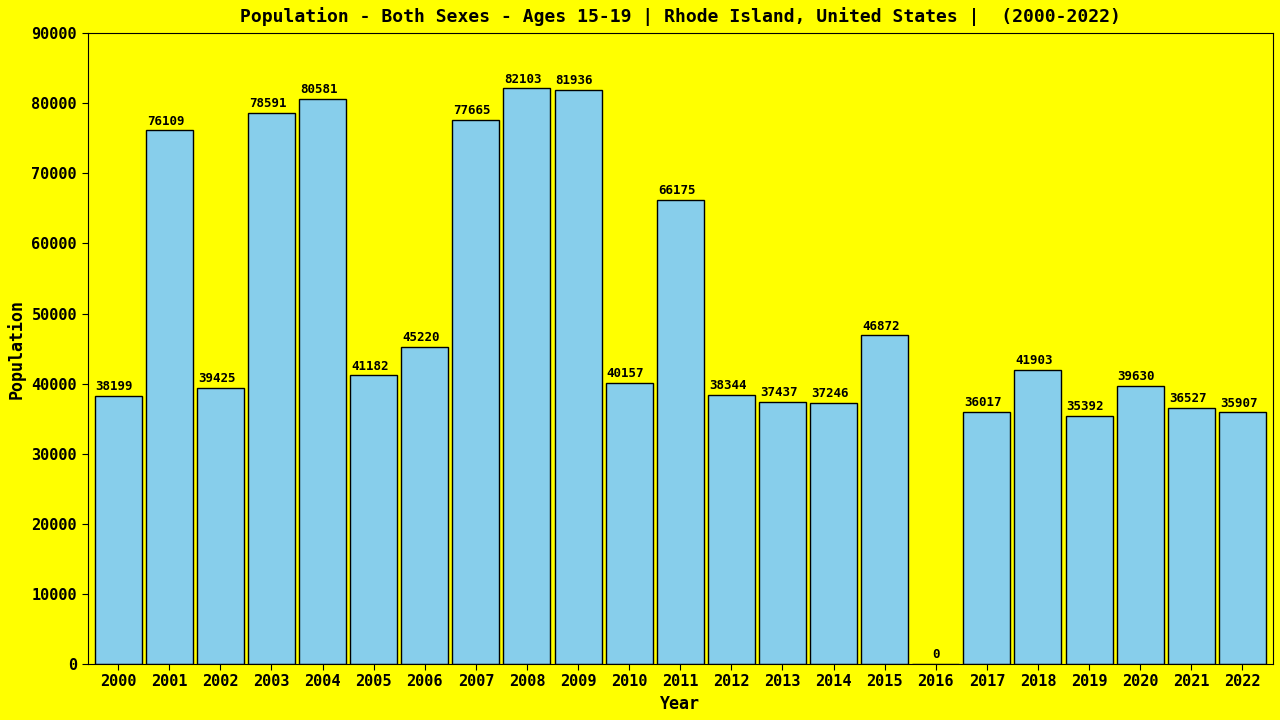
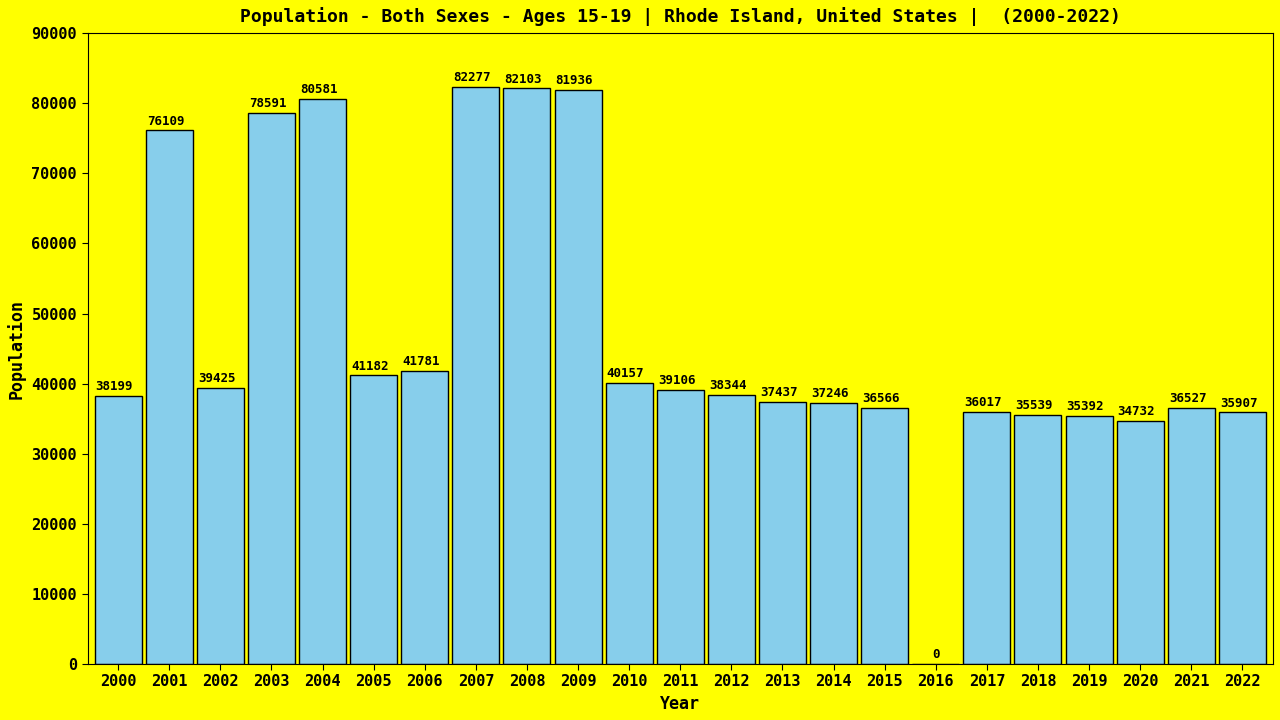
2006: 45220 -> 41781
2007: 77665 -> 82277
2011: 66175 -> 39106
2015: 46872 -> 36566
2018: 41903 -> 35539
2020: 39630 -> 34732
